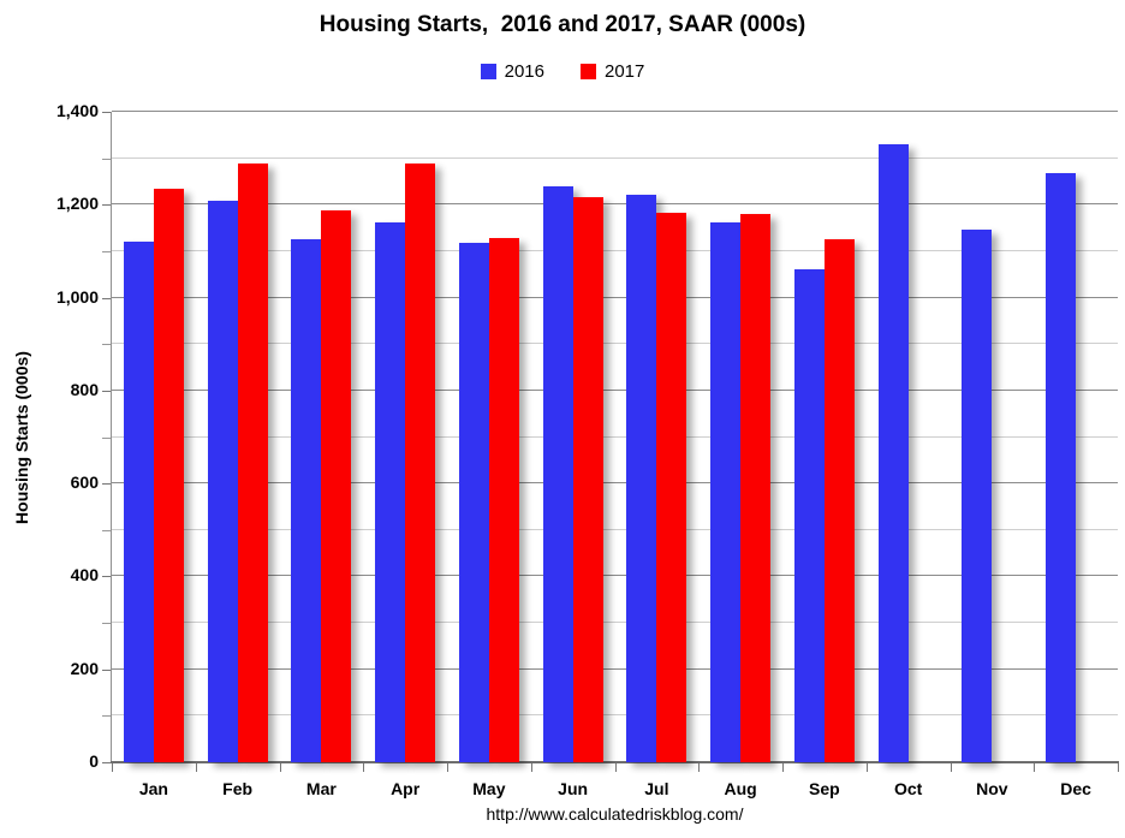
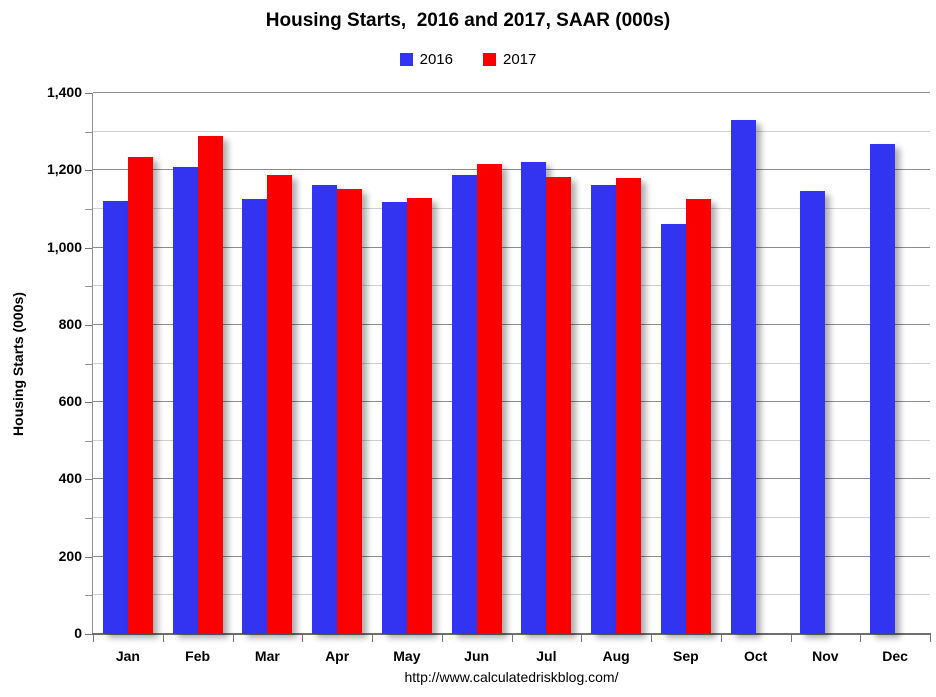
2017/Apr: 1290 -> 1150
2016/Jun: 1240 -> 1190
